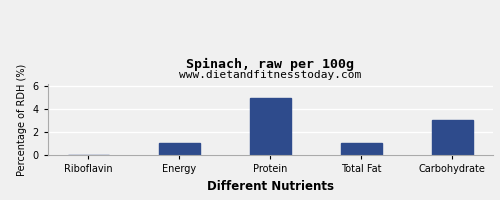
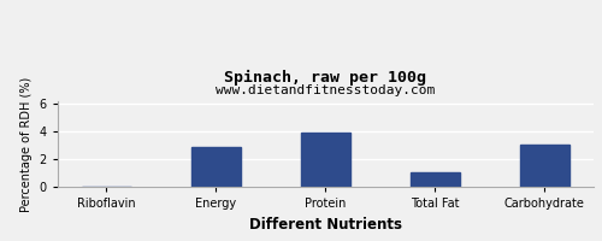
Energy: 1.1 -> 2.9
Protein: 5.0 -> 3.9
